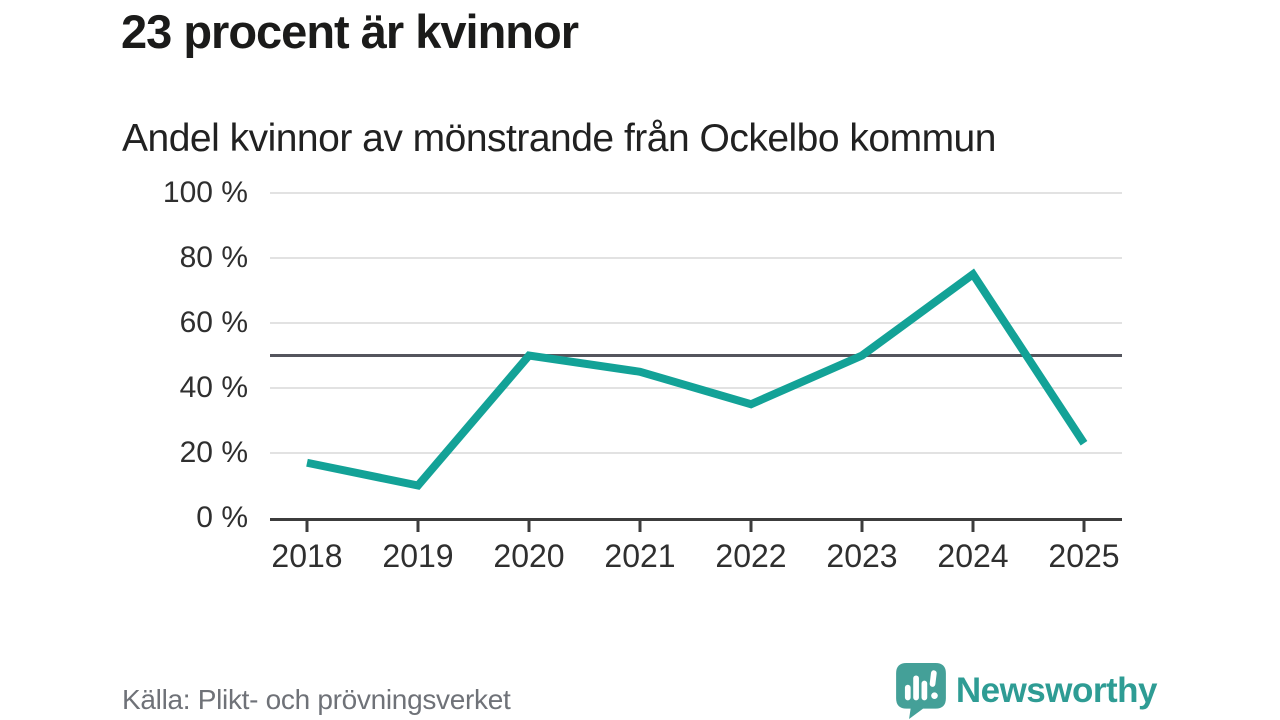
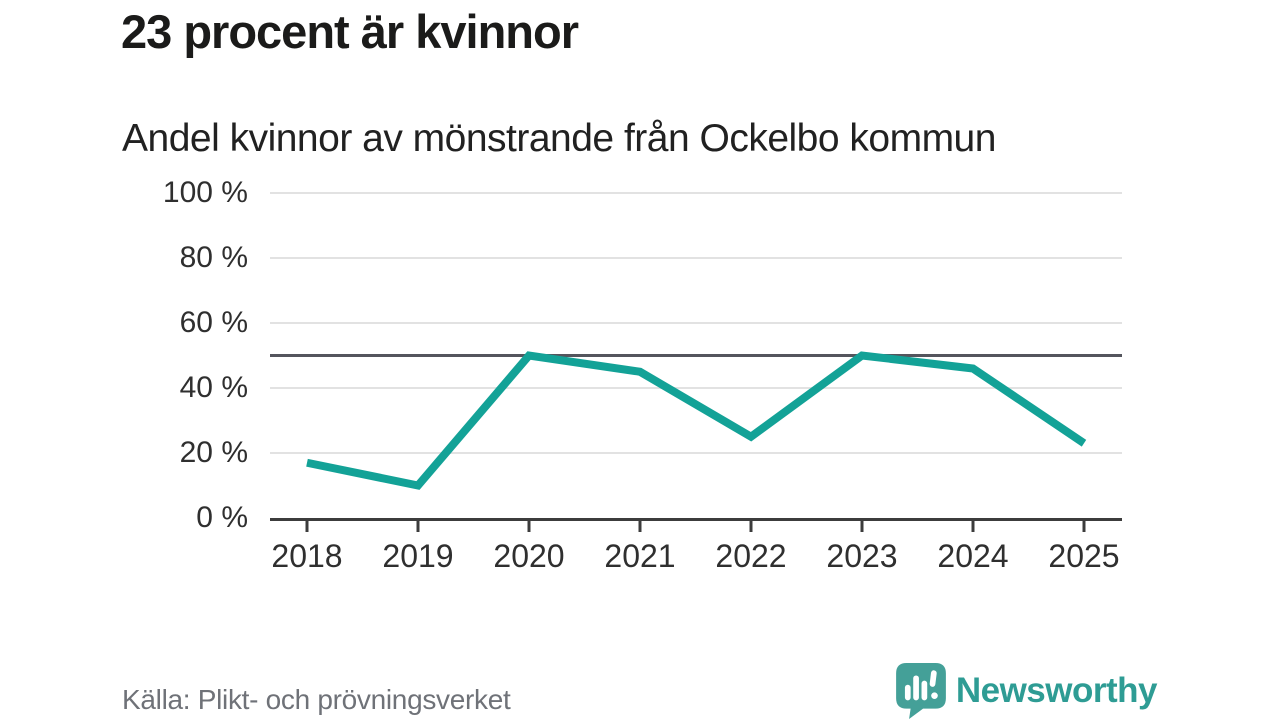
2022: 35% -> 25%
2024: 75% -> 46%
